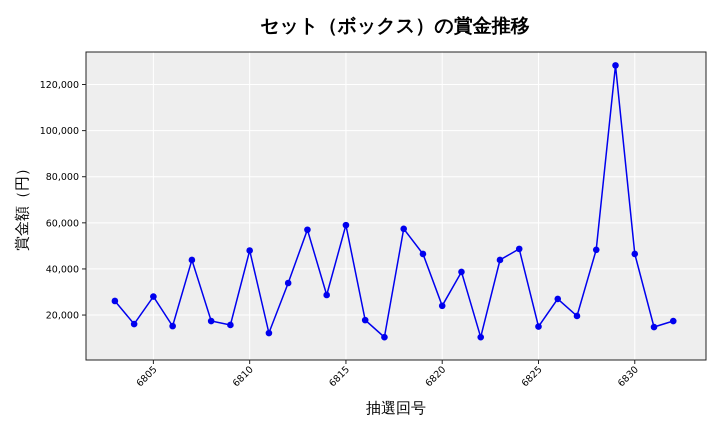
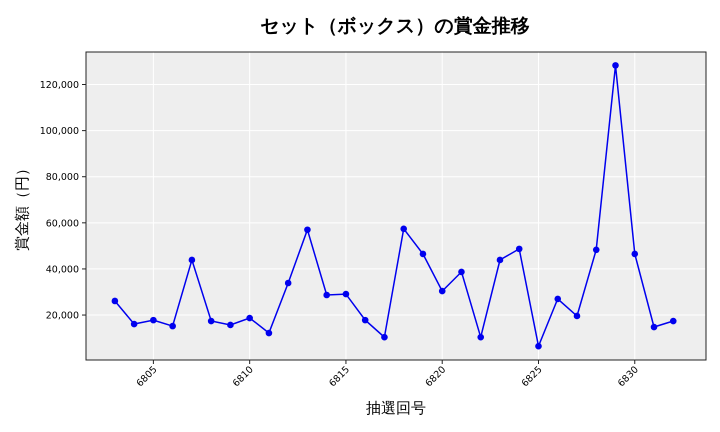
6805: 28000 -> 18000
6810: 48000 -> 19000
6815: 59000 -> 29000
6820: 24000 -> 30000
6825: 15000 -> 6000
